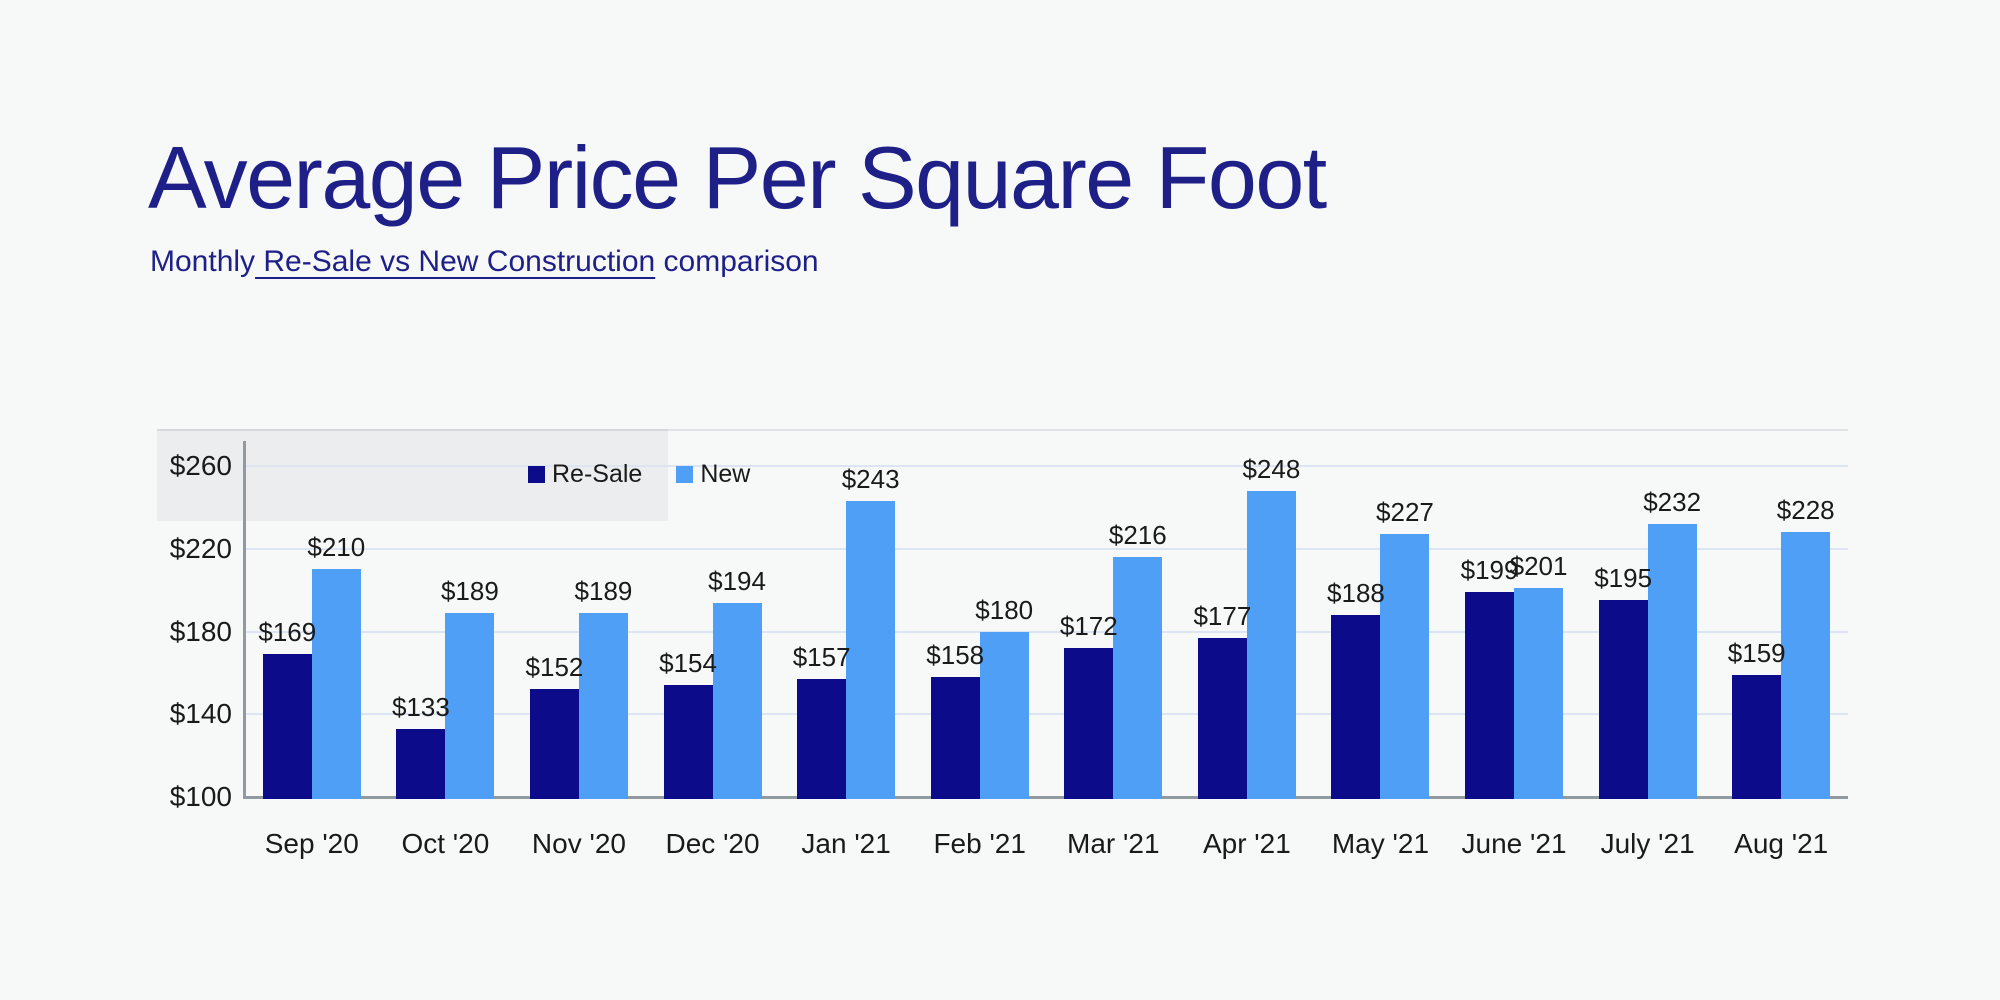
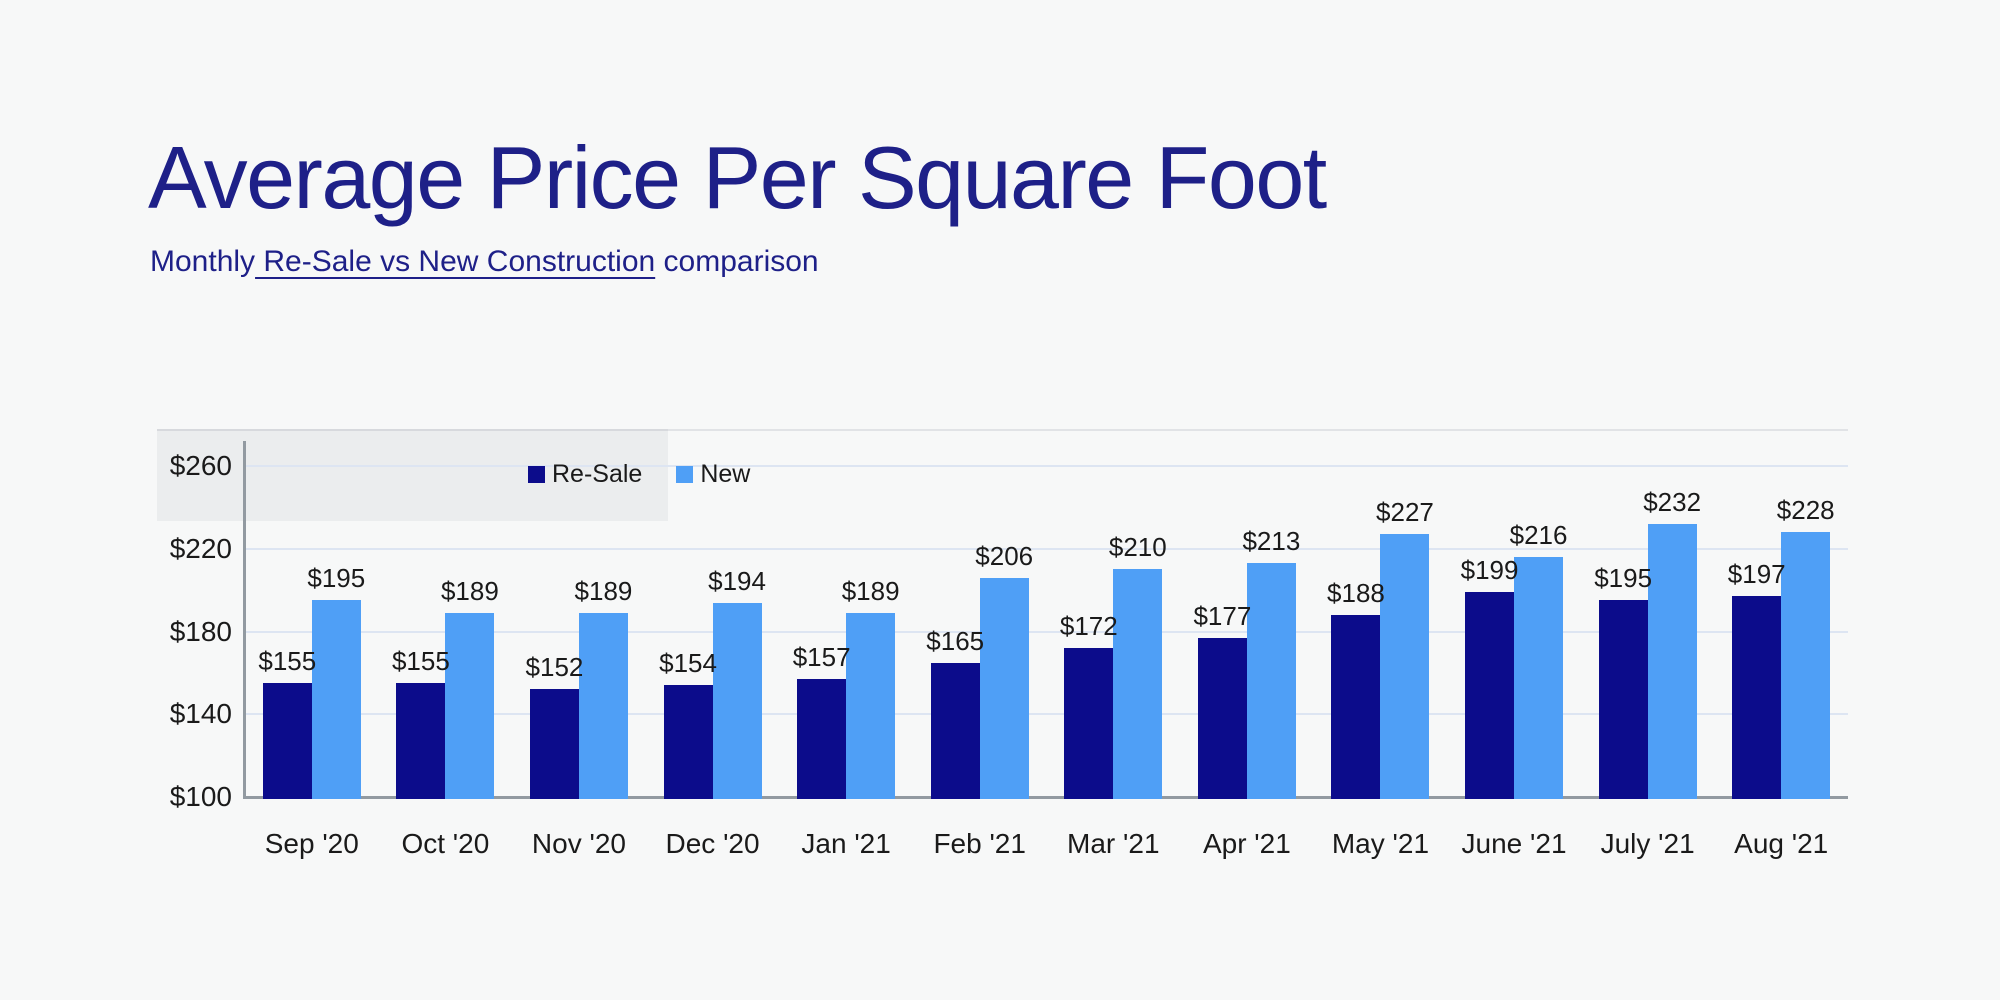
Re-Sale/Sep '20: $169 -> $155
New/Sep '20: $210 -> $195
Re-Sale/Oct '20: $133 -> $155
New/Jan '21: $243 -> $189
Re-Sale/Feb '21: $158 -> $165
New/Feb '21: $180 -> $206
New/Mar '21: $216 -> $210
New/Apr '21: $248 -> $213
New/June '21: $201 -> $216
Re-Sale/Aug '21: $159 -> $197
